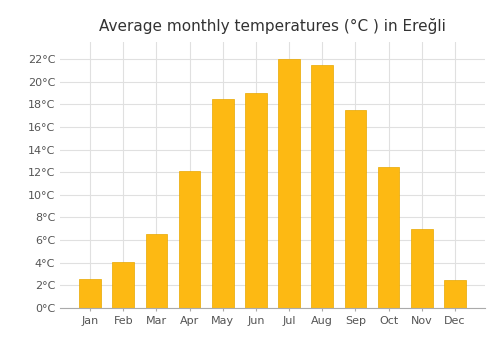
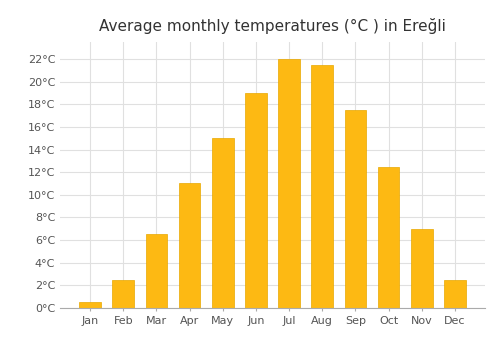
Jan: 2.6°C -> 0.5°C
Feb: 4.1°C -> 2.5°C
Apr: 12.1°C -> 11.0°C
May: 18.5°C -> 15.0°C
